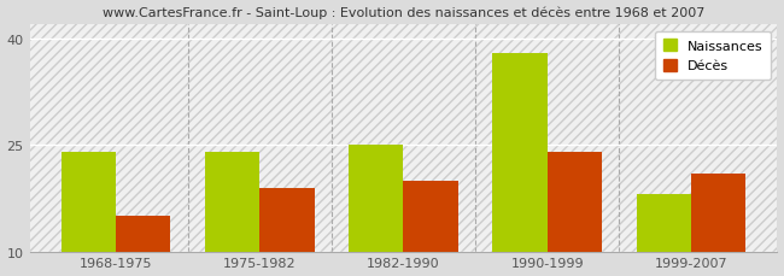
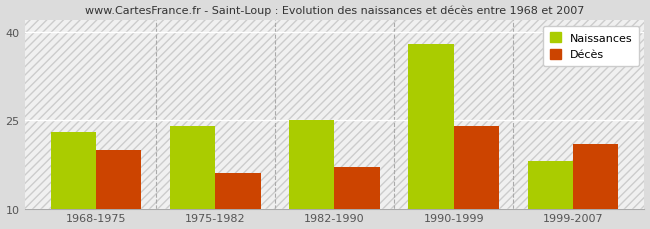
Naissances/1968-1975: 24 -> 23
Décès/1968-1975: 15 -> 20
Décès/1975-1982: 19 -> 16
Décès/1982-1990: 20 -> 17
